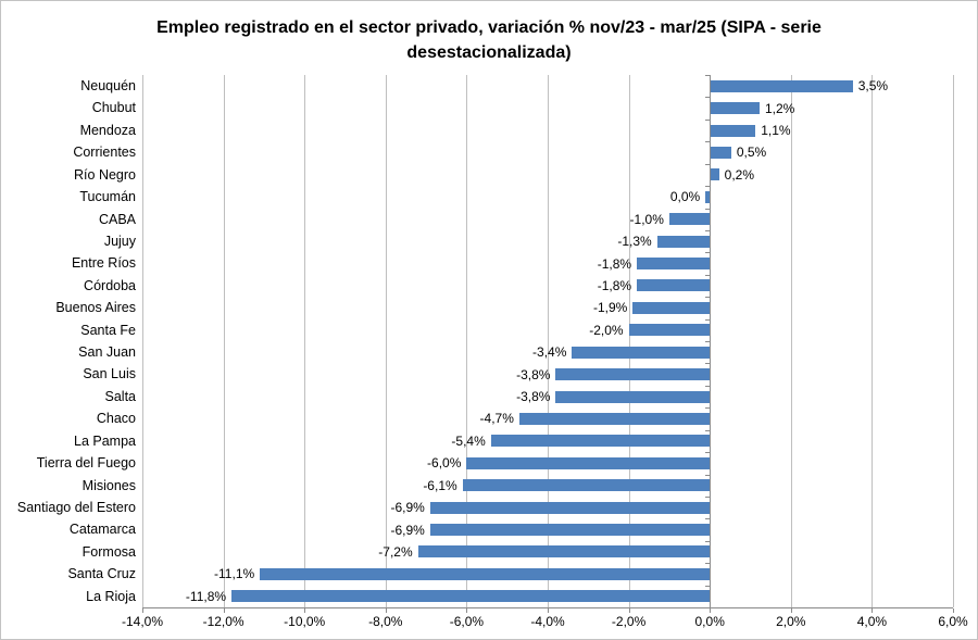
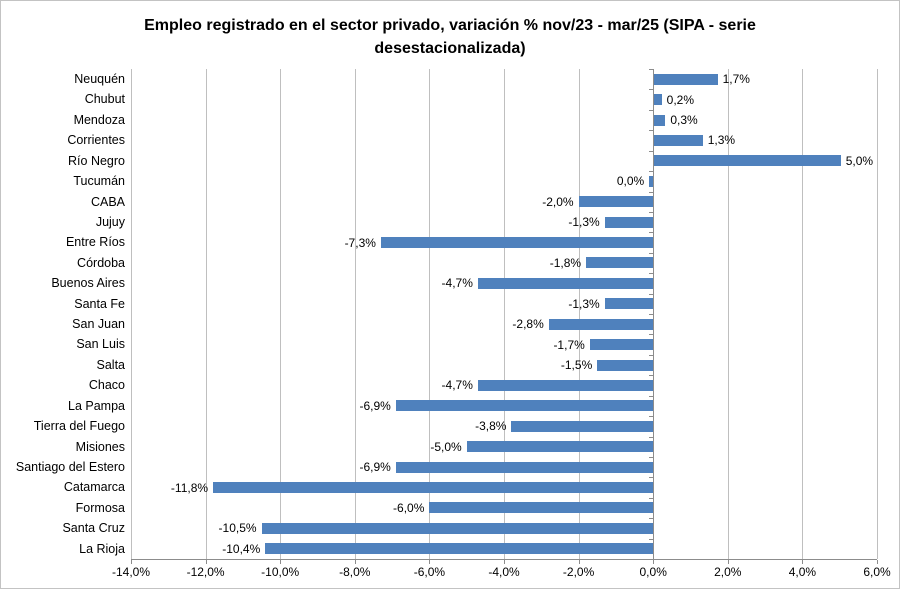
Neuquén: 3,5% -> 1,7%
Chubut: 1,2% -> 0,2%
Mendoza: 1,1% -> 0,3%
Corrientes: 0,5% -> 1,3%
Río Negro: 0,2% -> 5,0%
CABA: -1,0% -> -2,0%
Entre Ríos: -1,8% -> -7,3%
Buenos Aires: -1,9% -> -4,7%
Santa Fe: -2,0% -> -1,3%
San Juan: -3,4% -> -2,8%
San Luis: -3,8% -> -1,7%
Salta: -3,8% -> -1,5%
La Pampa: -5,4% -> -6,9%
Tierra del Fuego: -6,0% -> -3,8%
Misiones: -6,1% -> -5,0%
Catamarca: -6,9% -> -11,8%
Formosa: -7,2% -> -6,0%
Santa Cruz: -11,1% -> -10,5%
La Rioja: -11,8% -> -10,4%
